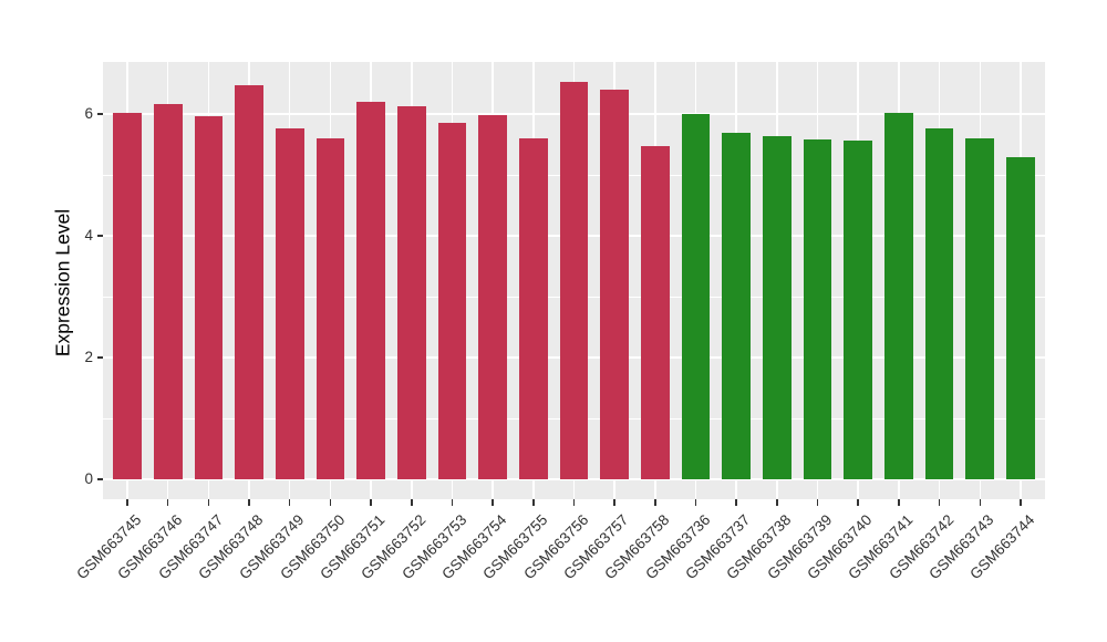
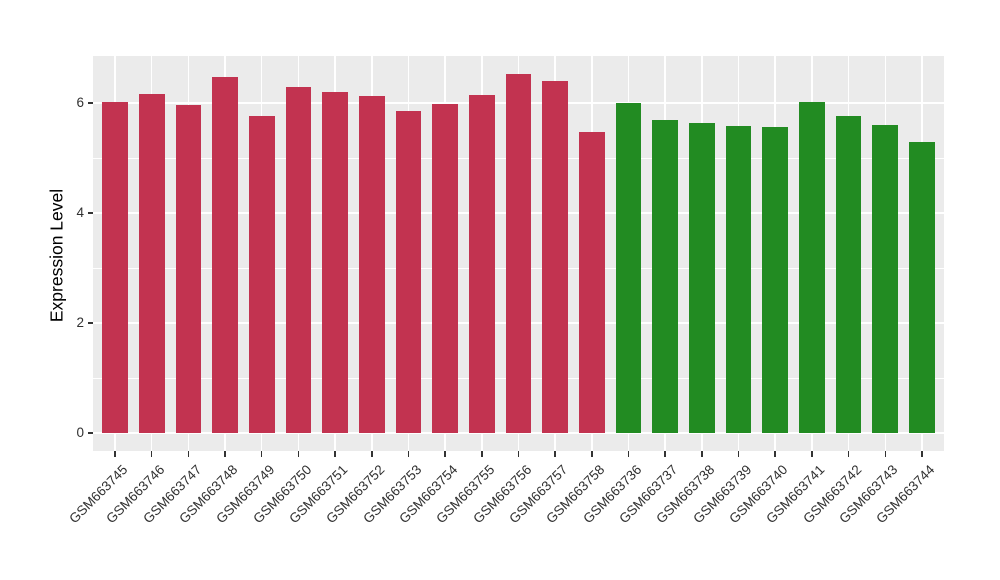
GSM663750: 5.6 -> 6.3
GSM663755: 5.6 -> 6.1
